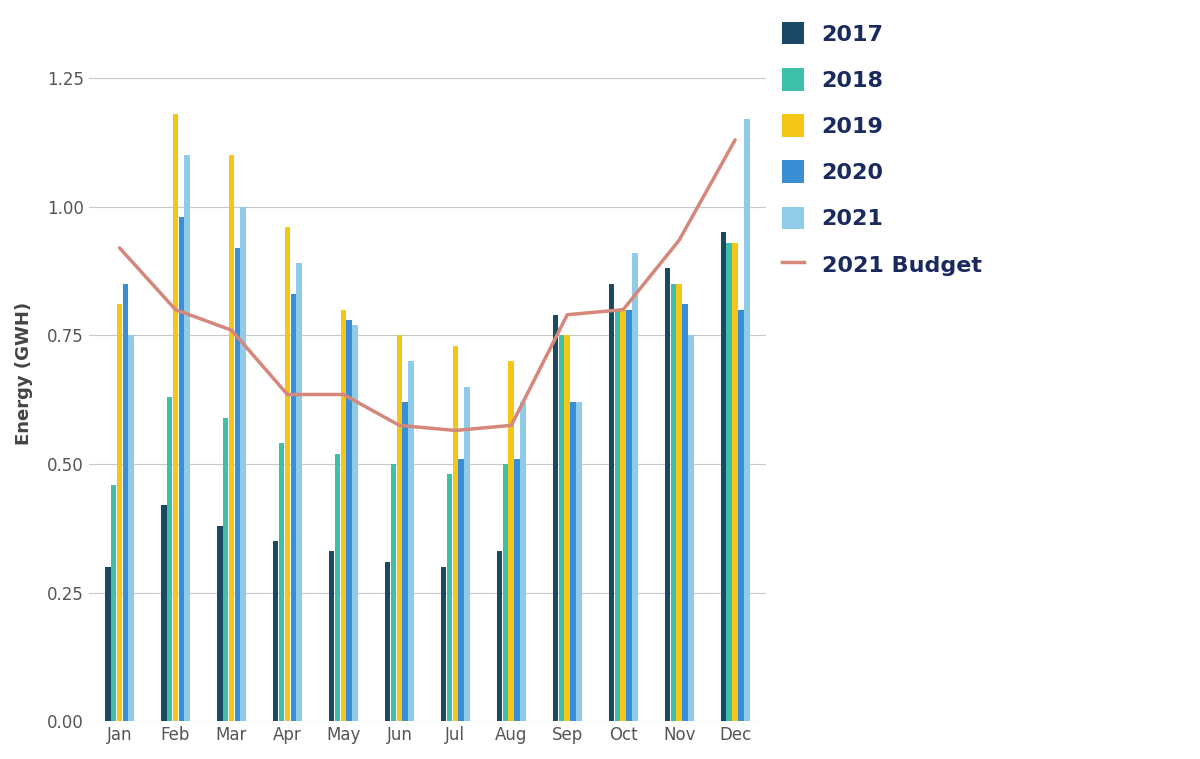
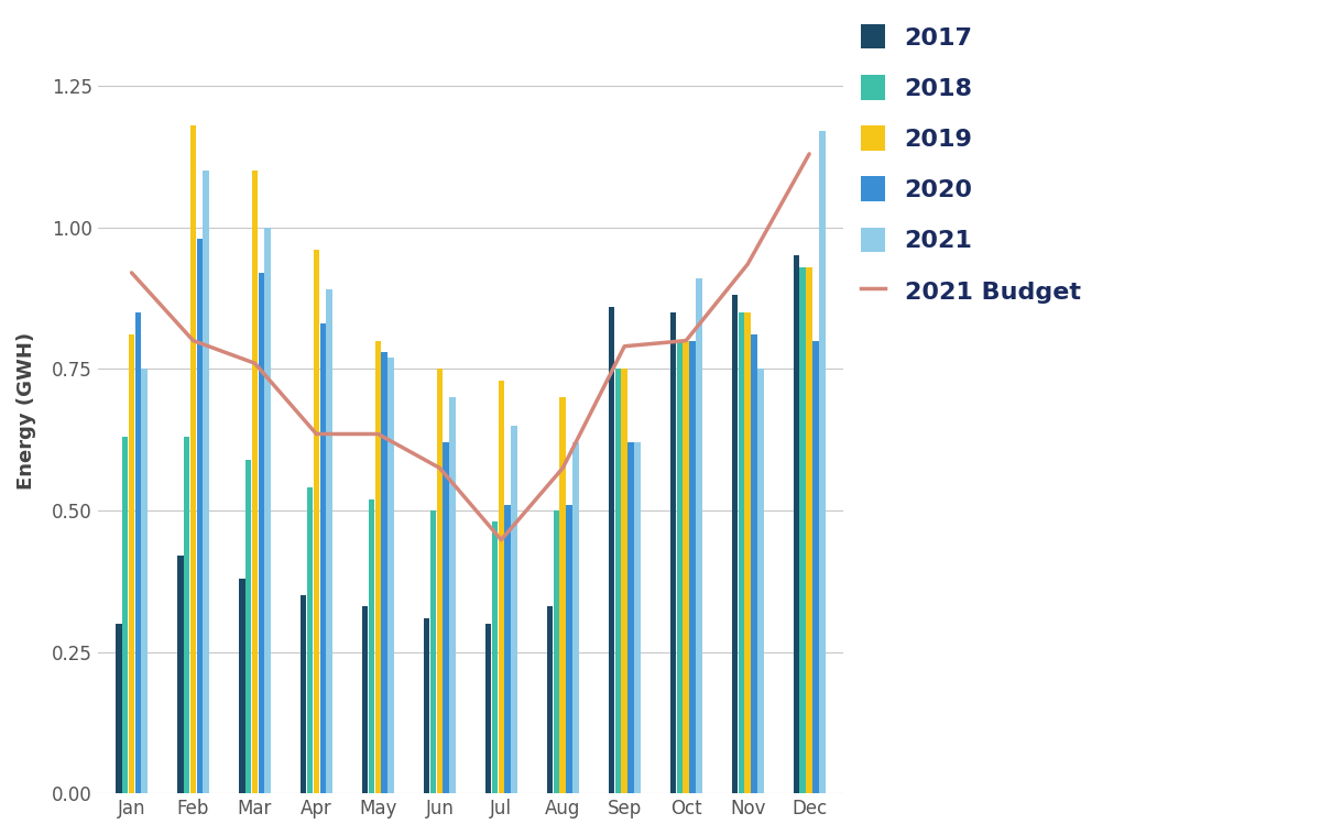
2018/Jan: 0.46 -> 0.63
2021 Budget/Jul: 0.565 -> 0.448
2017/Sep: 0.79 -> 0.86
